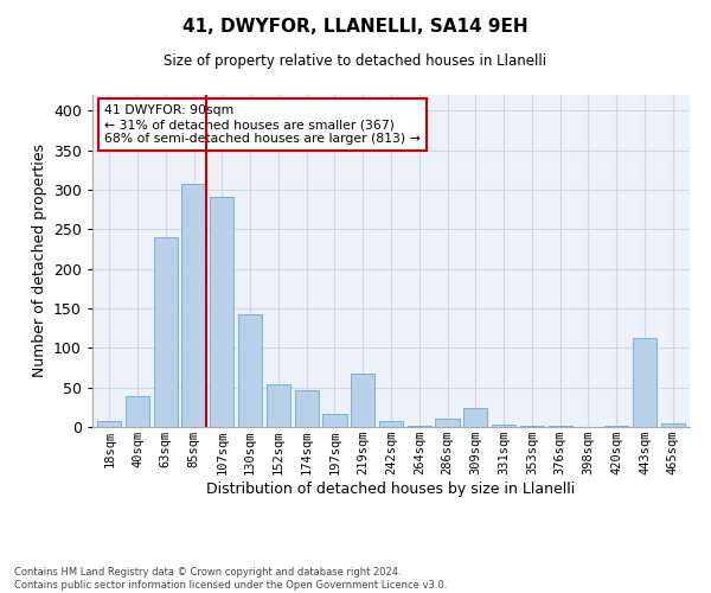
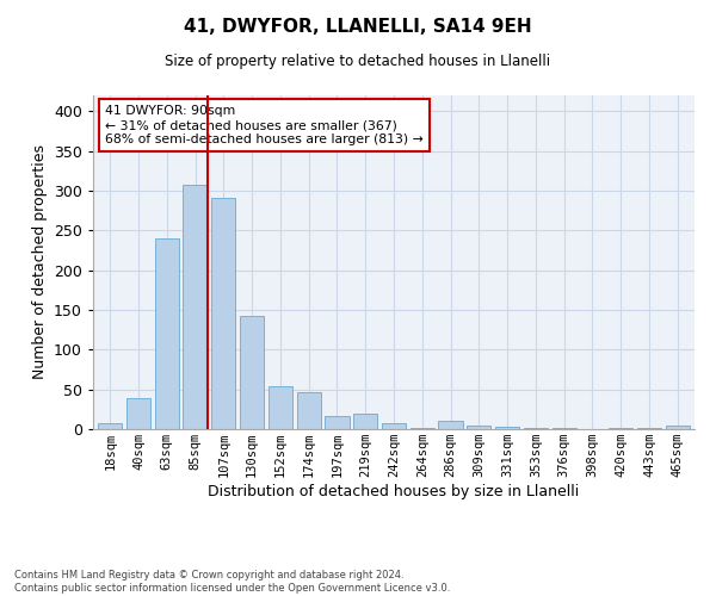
219sqm: 68 -> 19
309sqm: 24 -> 5
443sqm: 112 -> 1
